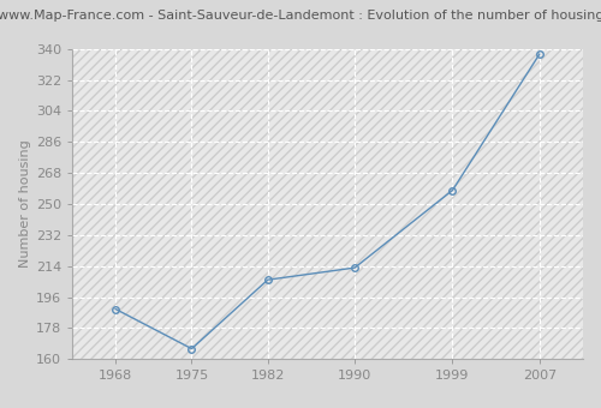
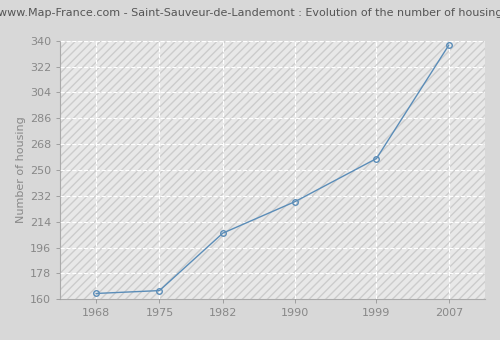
1968: 189 -> 164
1990: 213 -> 228
